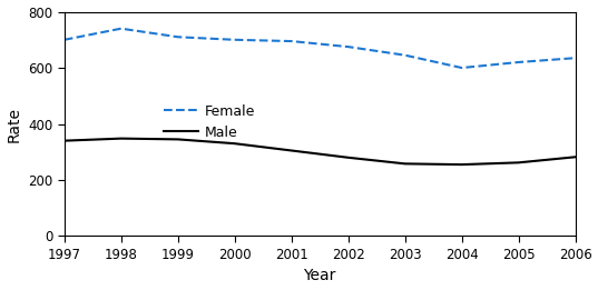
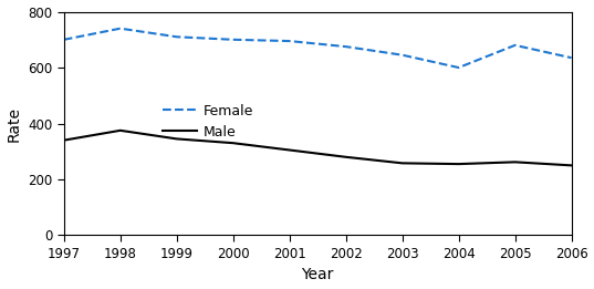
Male/1998: 348 -> 375
Female/2005: 620 -> 680
Male/2006: 282 -> 250
